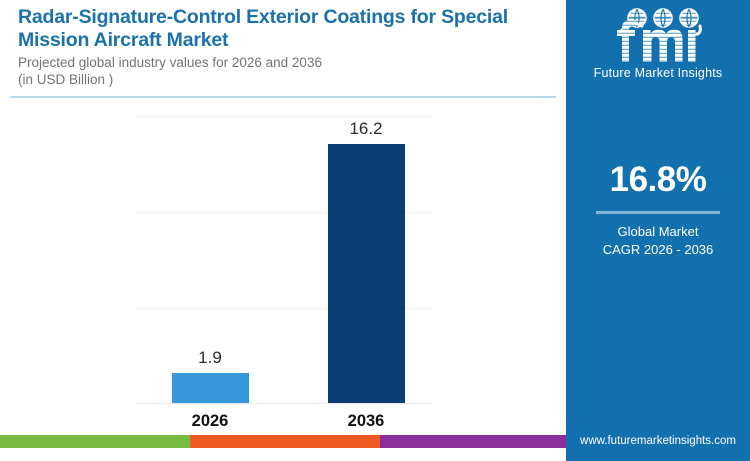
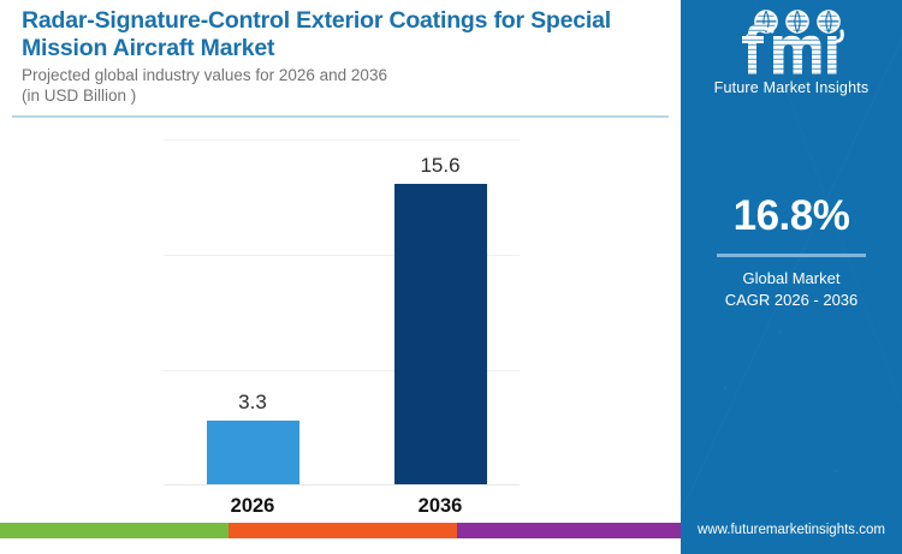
2026: 1.9 -> 3.3
2036: 16.2 -> 15.6
